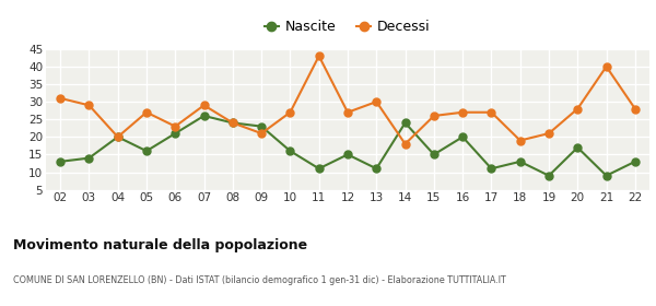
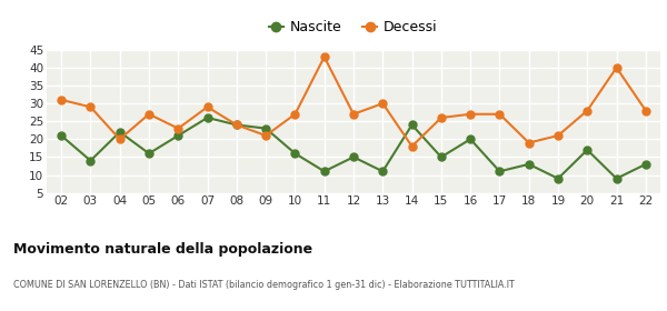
Nascite/02: 13 -> 21
Nascite/04: 20 -> 22
